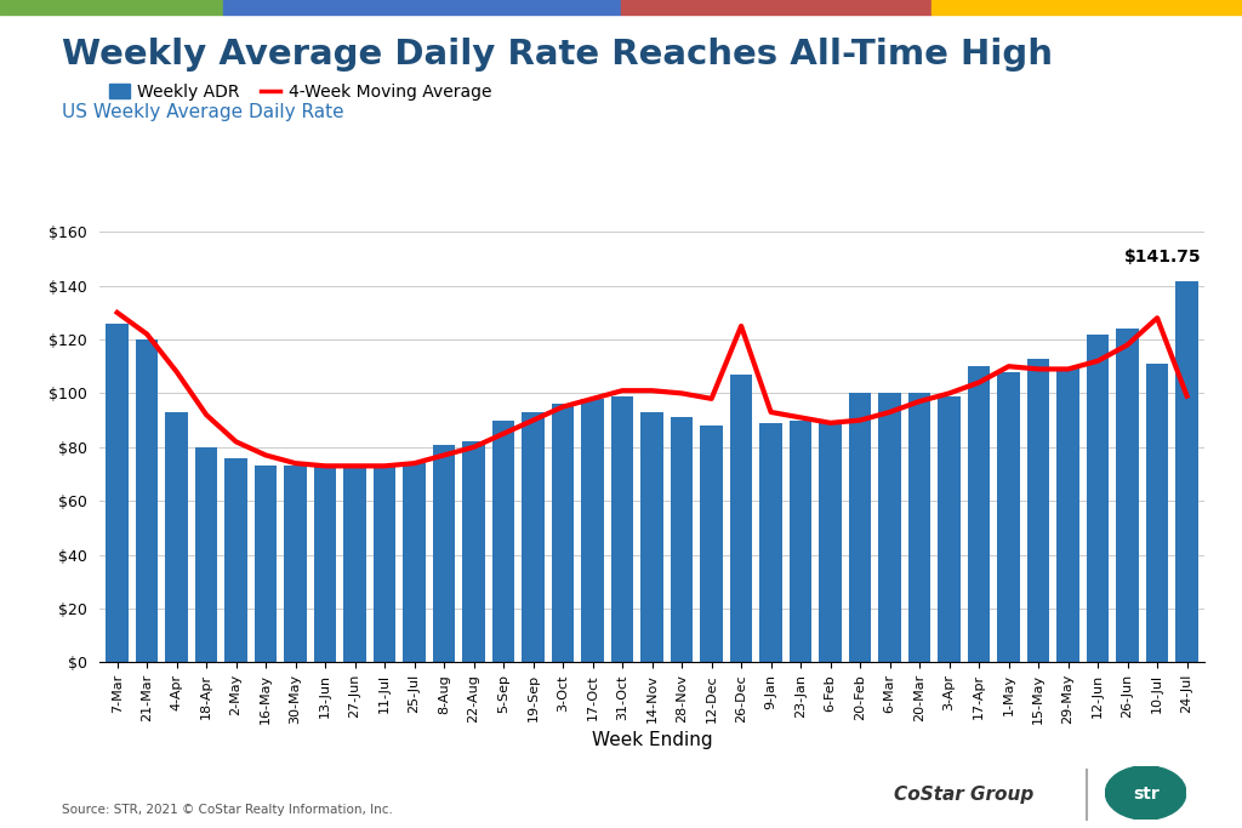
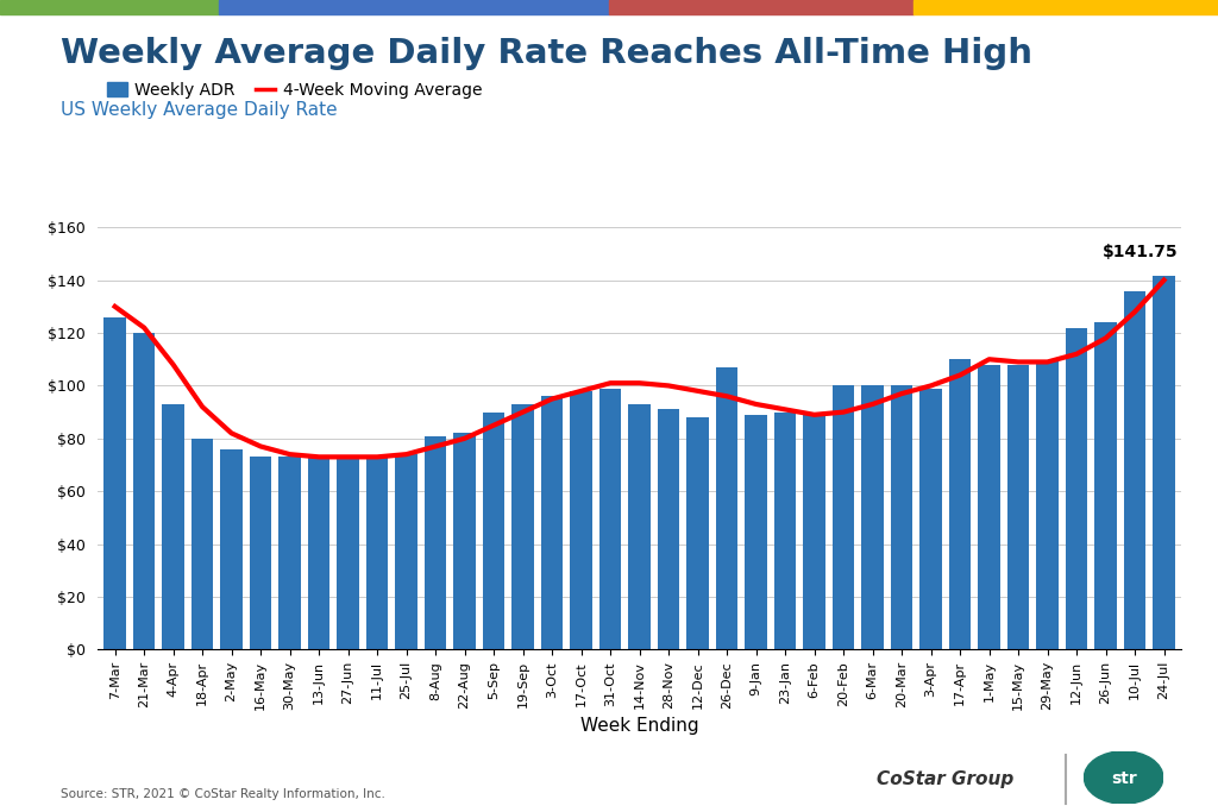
4-Week Moving Average/26-Dec: $125 -> $96
Weekly ADR/15-May: $113.0 -> $108.0
Weekly ADR/10-Jul: $111.0 -> $136.0
4-Week Moving Average/24-Jul: $99 -> $140
